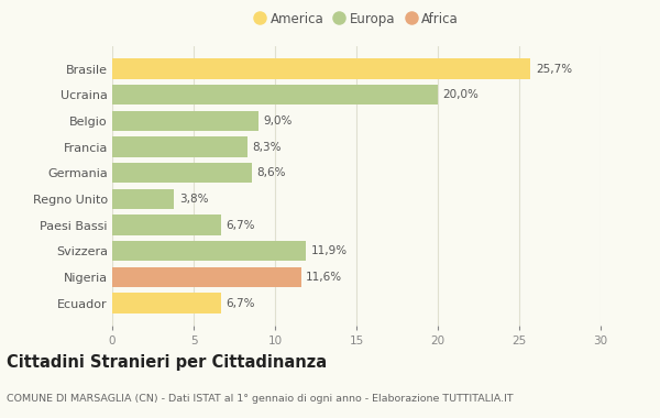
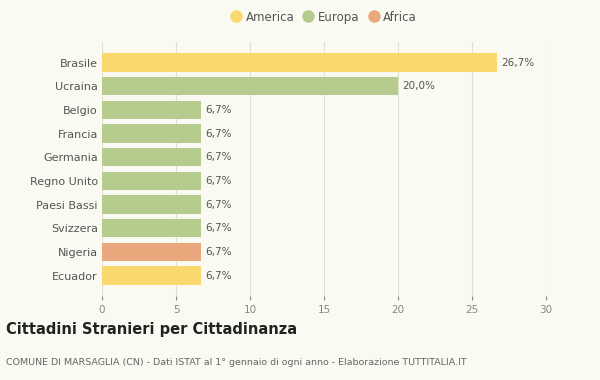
Brasile: 25,7% -> 26,7%
Belgio: 9,0% -> 6,7%
Francia: 8,3% -> 6,7%
Germania: 8,6% -> 6,7%
Regno Unito: 3,8% -> 6,7%
Svizzera: 11,9% -> 6,7%
Nigeria: 11,6% -> 6,7%
